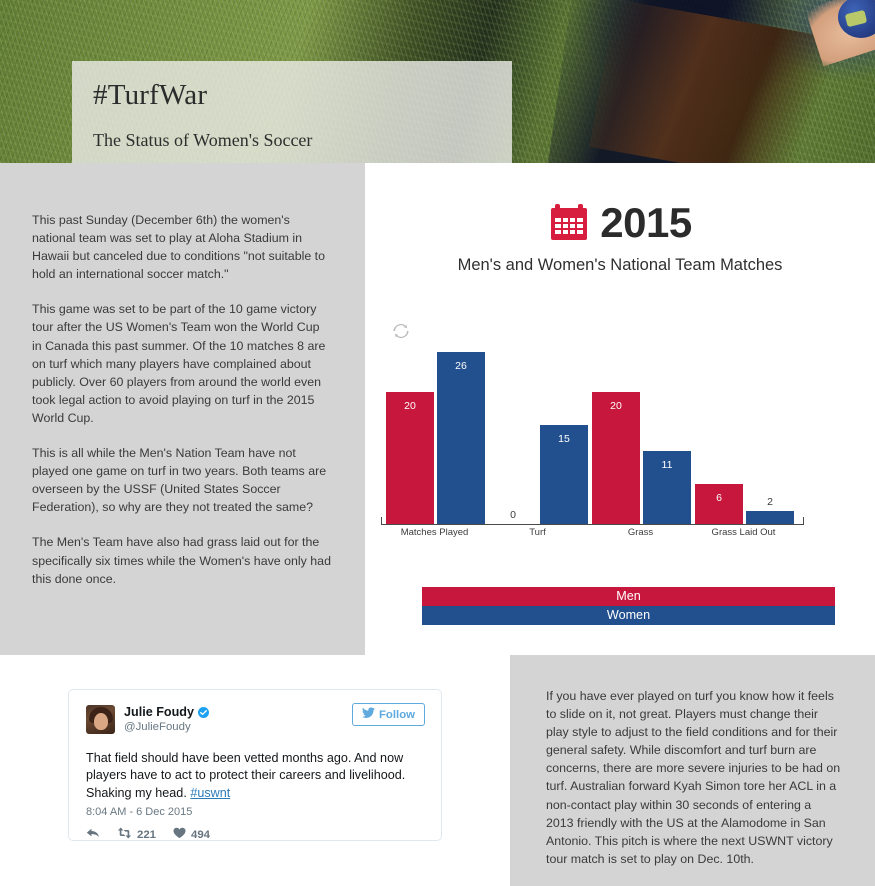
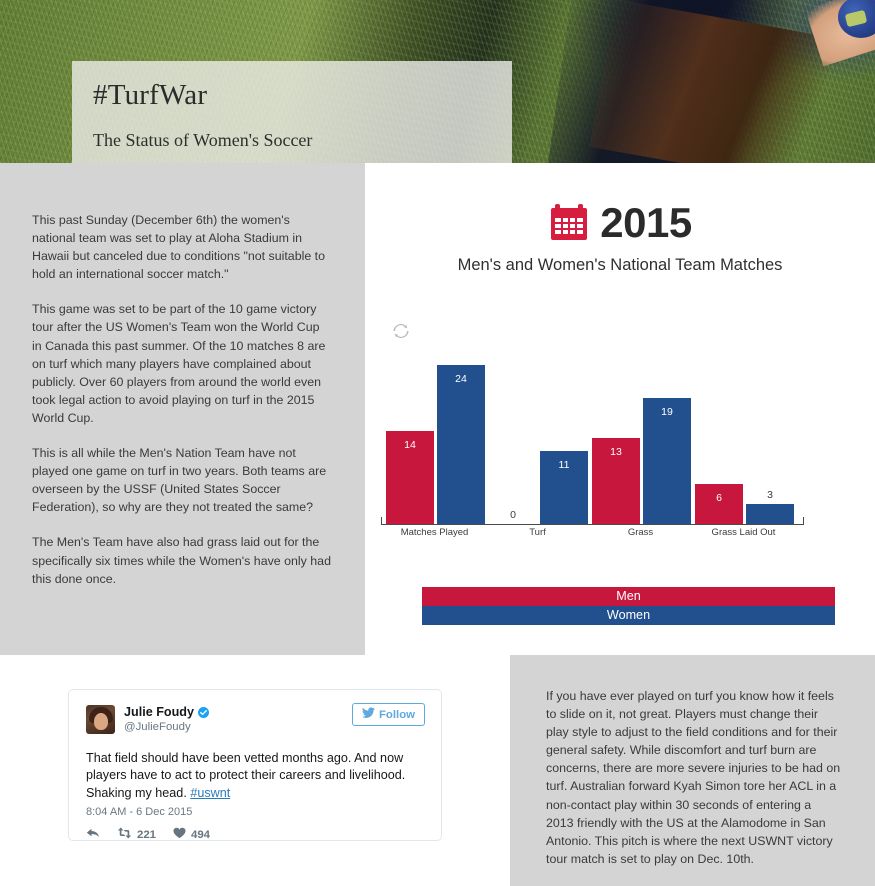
Men/Matches Played: 20 -> 14
Women/Matches Played: 26 -> 24
Women/Turf: 15 -> 11
Men/Grass: 20 -> 13
Women/Grass: 11 -> 19
Women/Grass Laid Out: 2 -> 3
